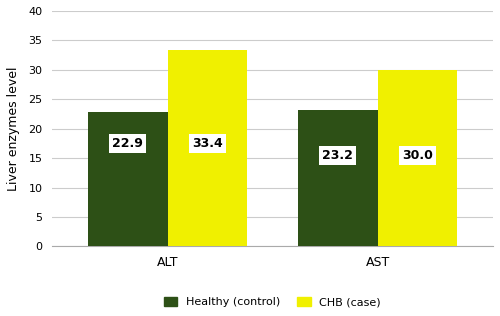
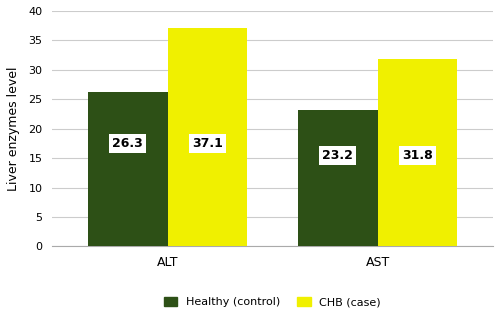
Healthy (control)/ALT: 22.9 -> 26.3
CHB (case)/ALT: 33.4 -> 37.1
CHB (case)/AST: 30.0 -> 31.8
